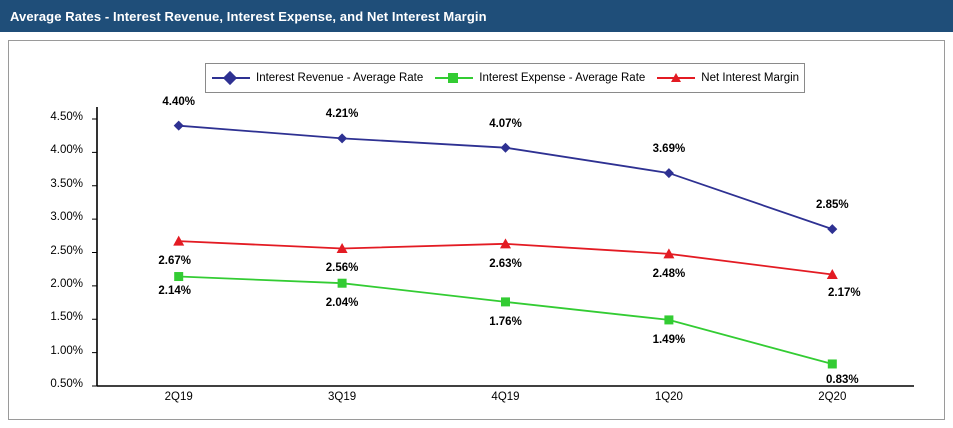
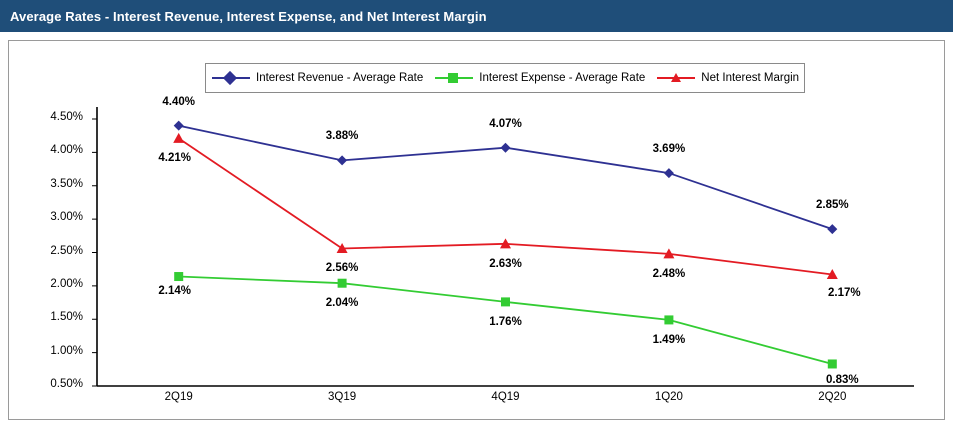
Net Interest Margin/2Q19: 2.67% -> 4.21%
Interest Revenue - Average Rate/3Q19: 4.21% -> 3.88%
